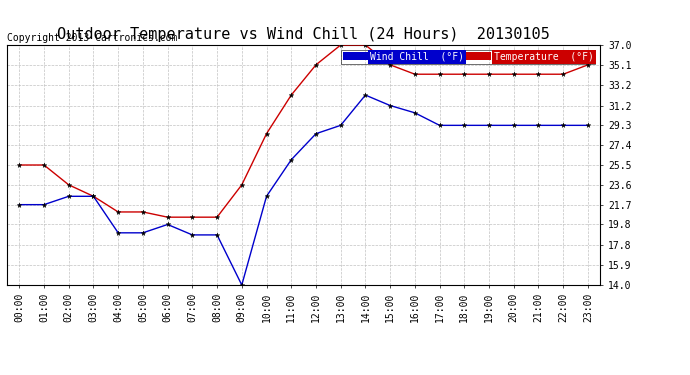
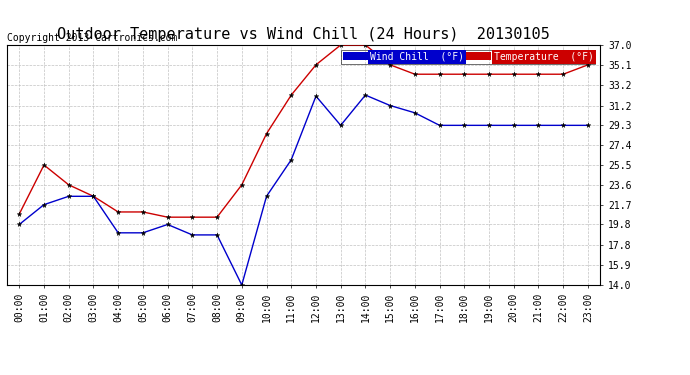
Temperature (°F)/00:00: 25.5 -> 20.8
Wind Chill (°F)/00:00: 21.7 -> 19.8
Wind Chill (°F)/12:00: 28.5 -> 32.1
